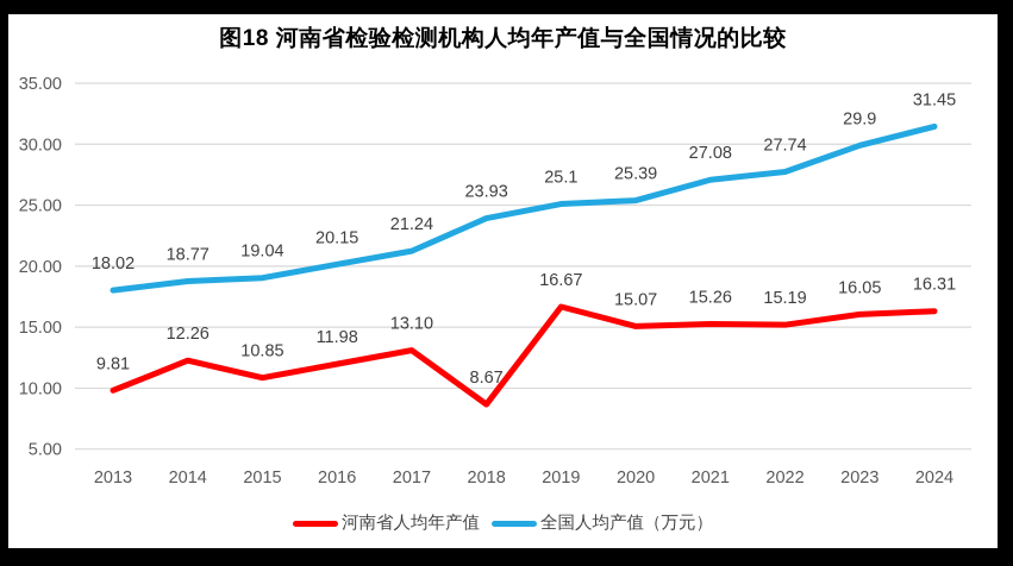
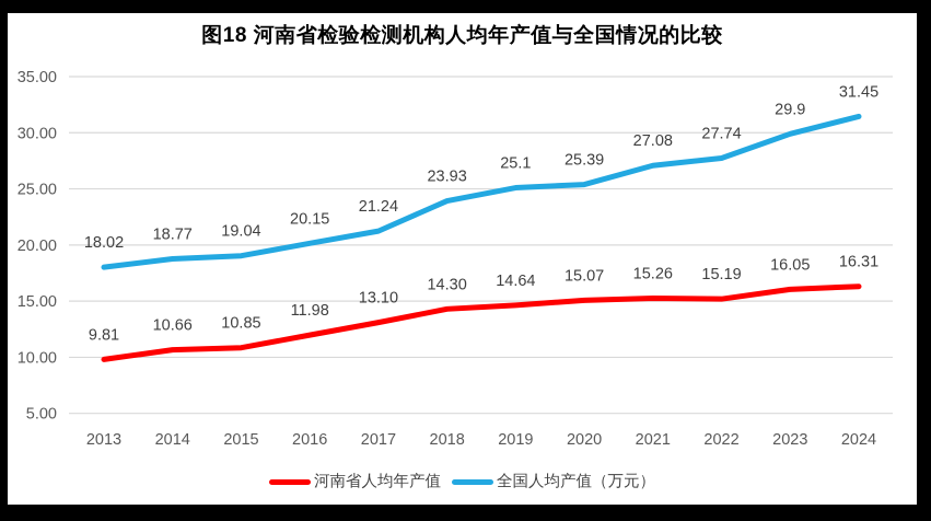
河南省人均年产值/2014: 12.26 -> 10.66
河南省人均年产值/2018: 8.67 -> 14.30
河南省人均年产值/2019: 16.67 -> 14.64
